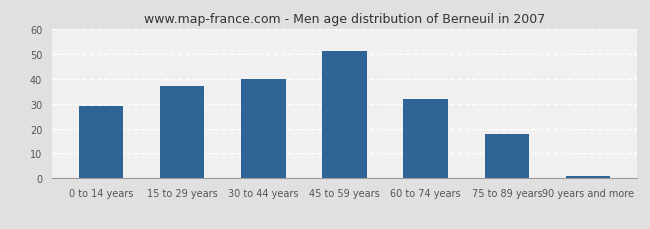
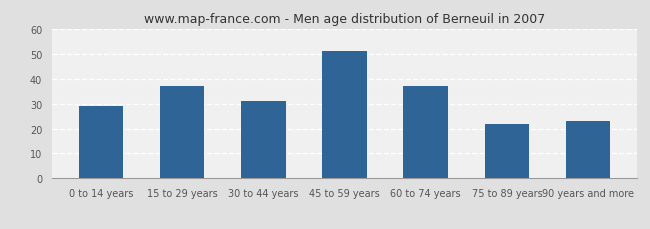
30 to 44 years: 40 -> 31
60 to 74 years: 32 -> 37
75 to 89 years: 18 -> 22
90 years and more: 1 -> 23
